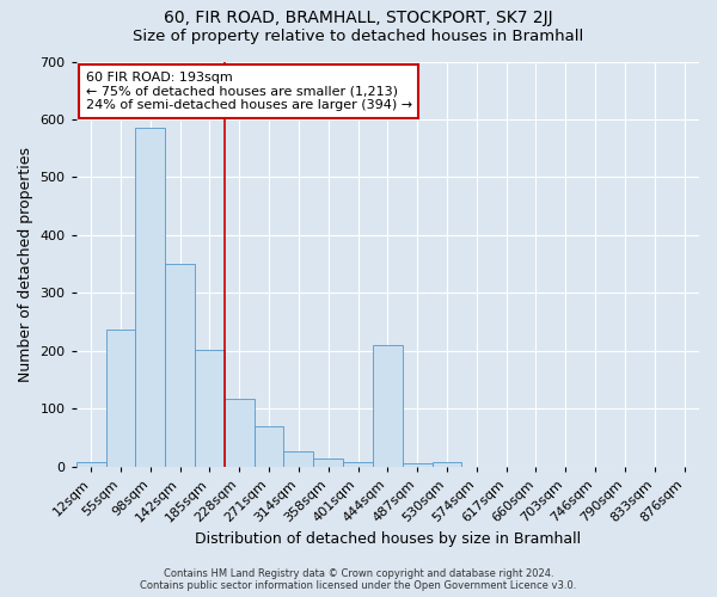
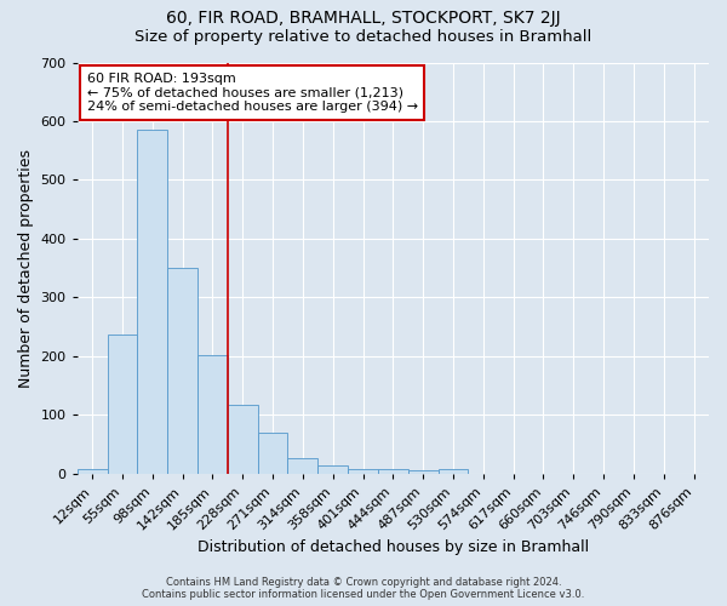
444sqm: 210 -> 9
